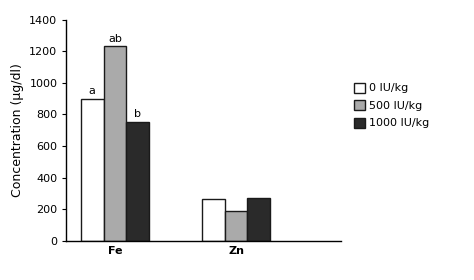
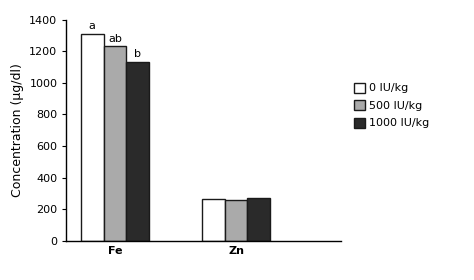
0 IU/kg/Fe: 900 -> 1310
1000 IU/kg/Fe: 750 -> 1130
500 IU/kg/Zn: 190 -> 260
